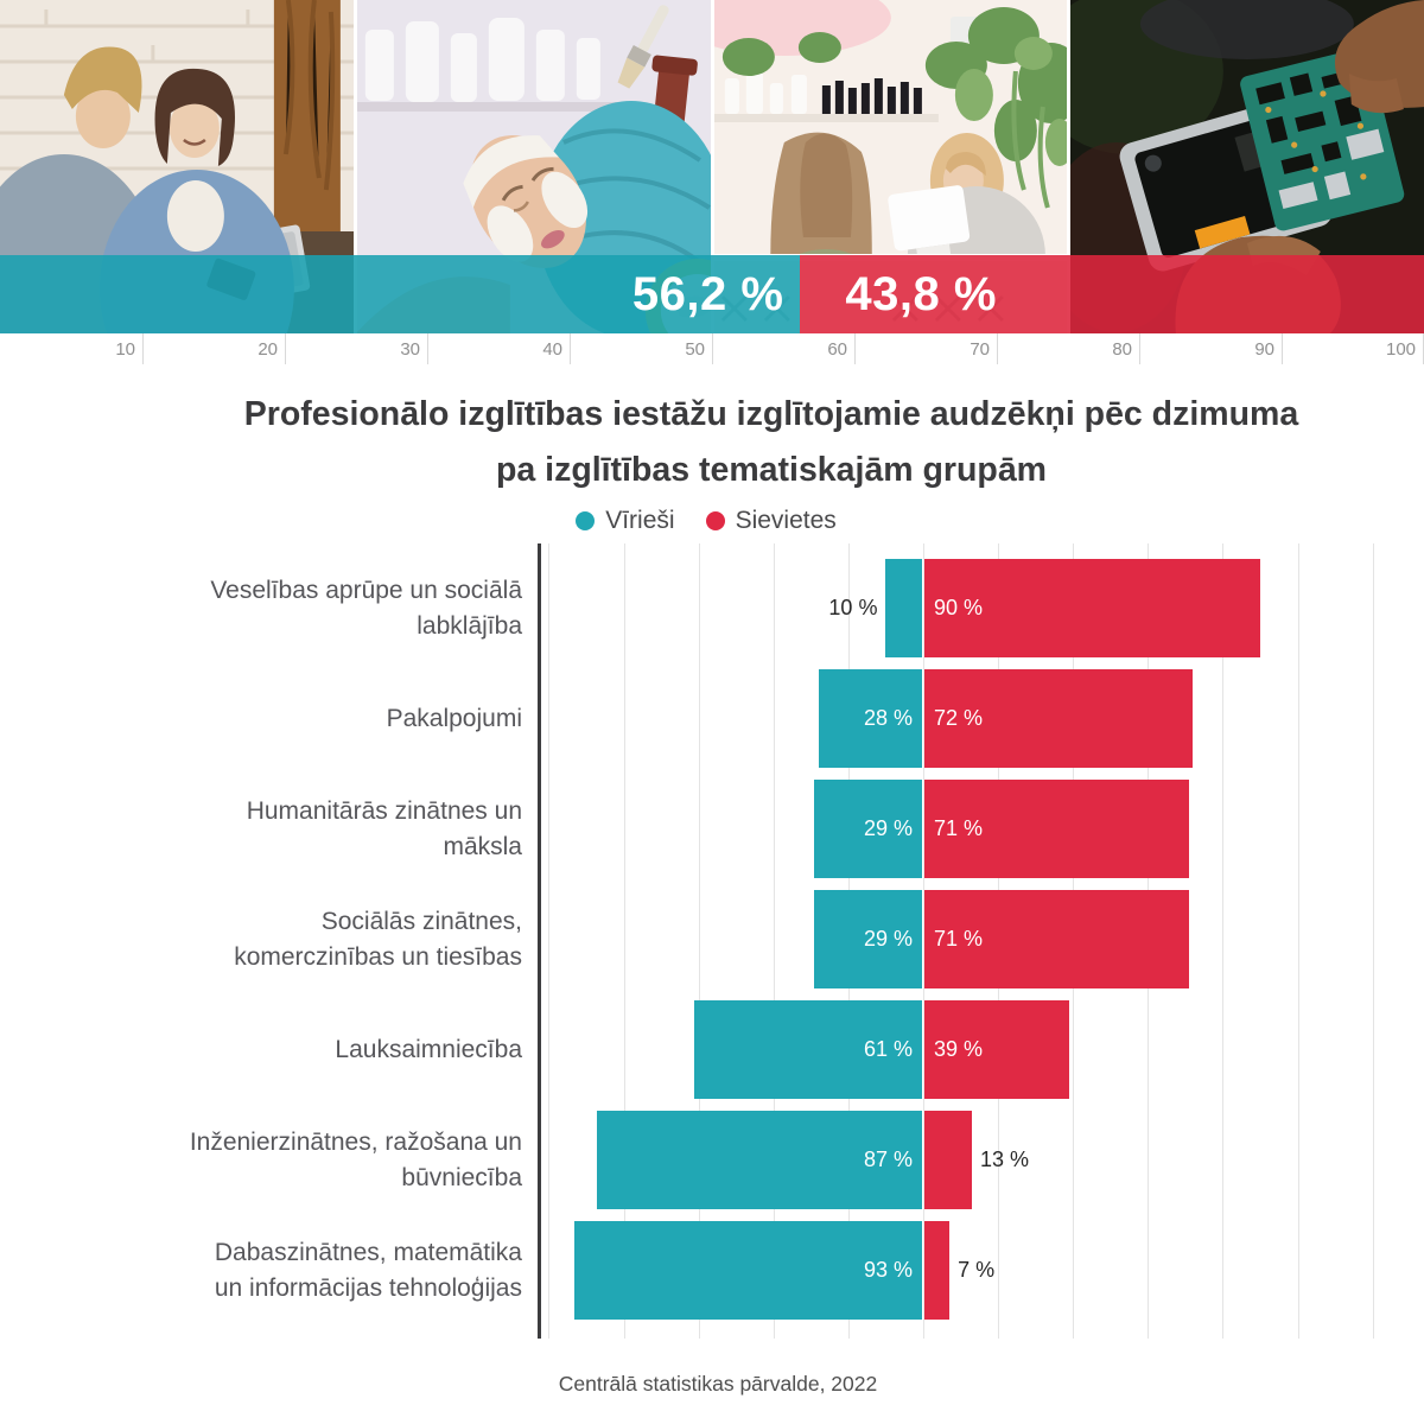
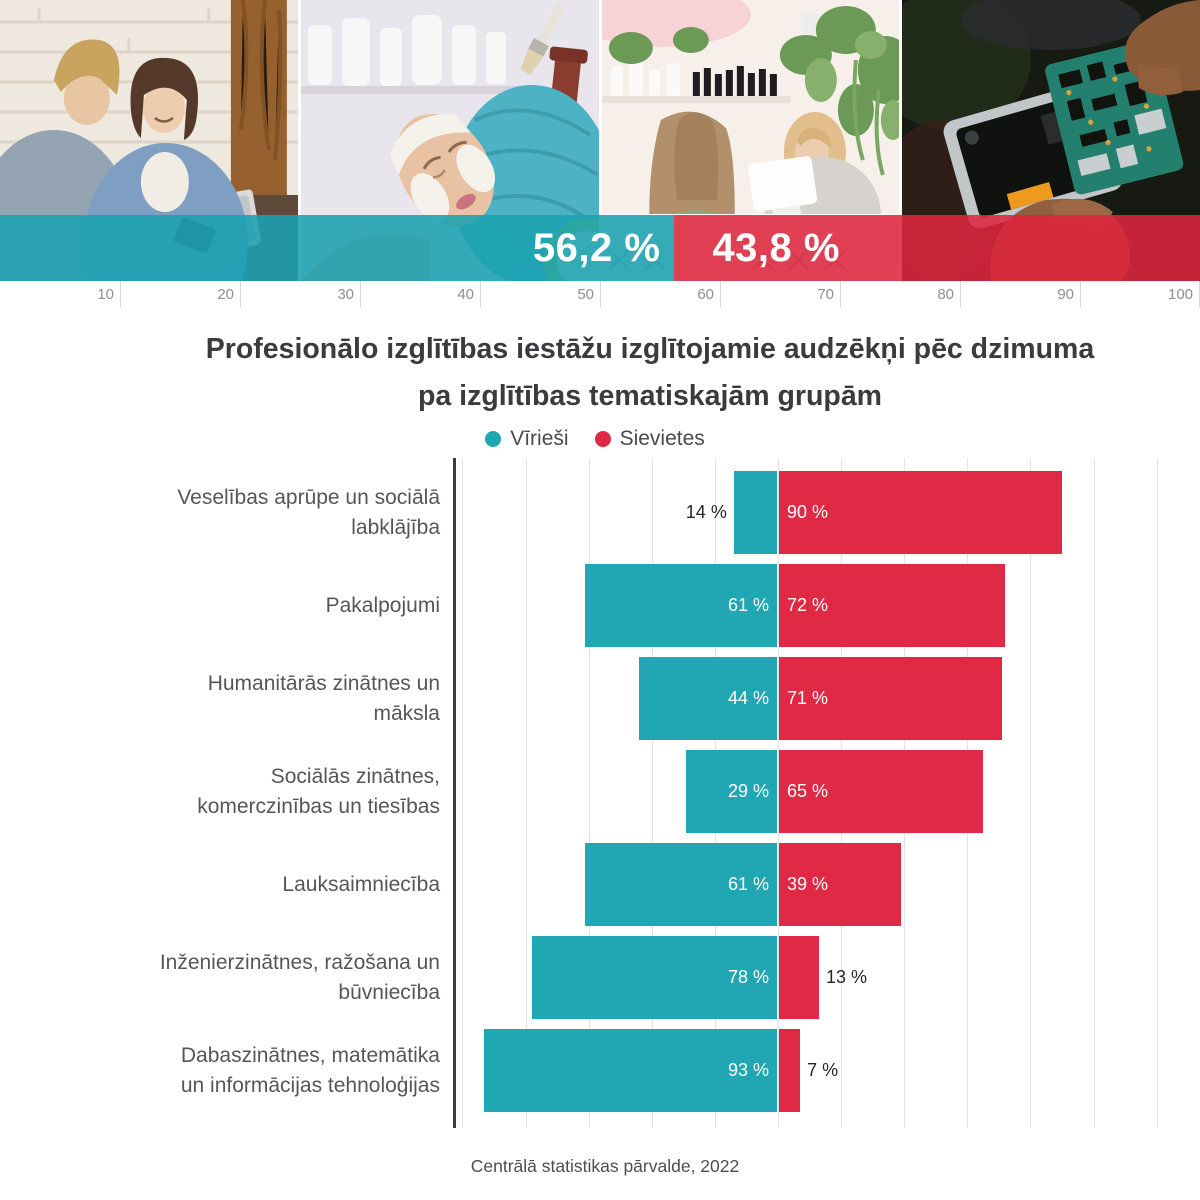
Vīrieši/Veselības aprūpe un sociālā labklājība: 10 -> 14
Vīrieši/Pakalpojumi: 28 -> 61
Vīrieši/Humanitārās zinātnes un māksla: 29 -> 44
Sievietes/Sociālās zinātnes, komerczinības un tiesības: 71 -> 65
Vīrieši/Inženierzinātnes, ražošana un būvniecība: 87 -> 78
